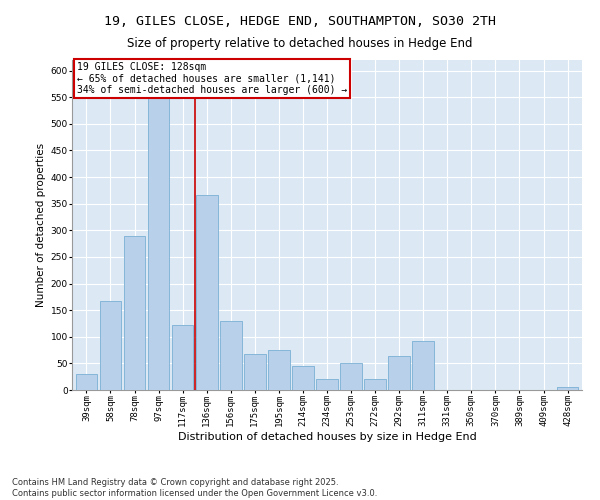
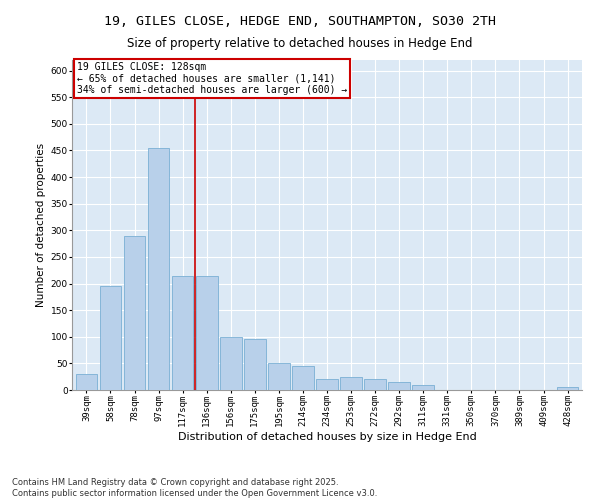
58sqm: 168 -> 195
97sqm: 550 -> 455
117sqm: 122 -> 215
136sqm: 366 -> 215
156sqm: 130 -> 100
175sqm: 68 -> 95
195sqm: 76 -> 50
253sqm: 50 -> 25
292sqm: 64 -> 15
311sqm: 92 -> 10
